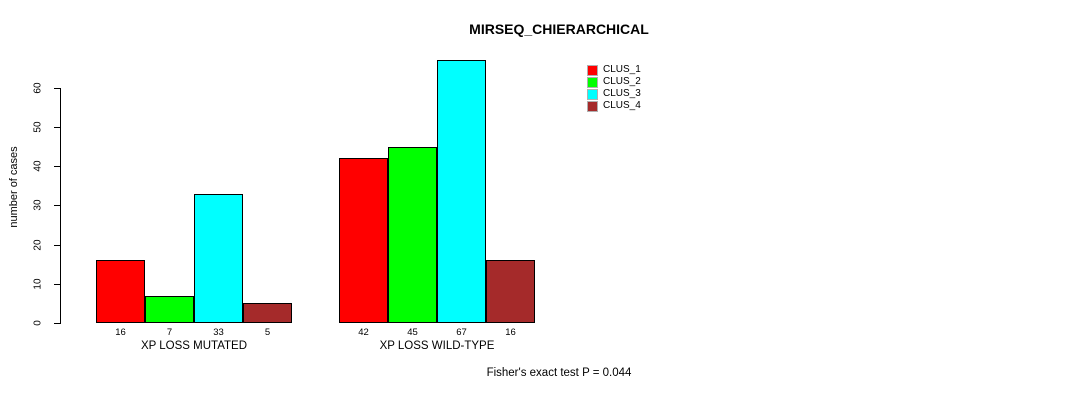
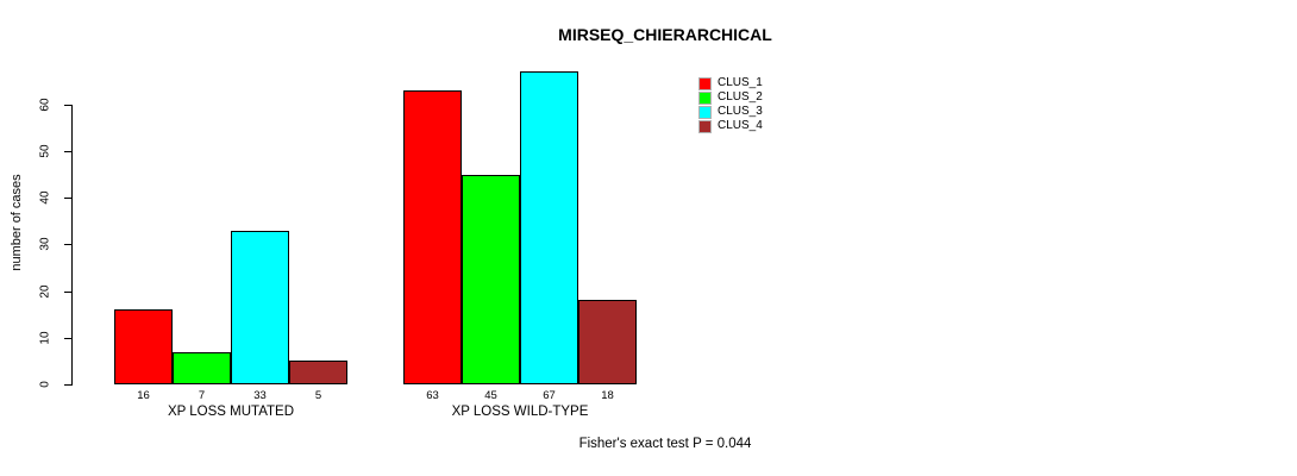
CLUS_1/XP LOSS WILD-TYPE: 42 -> 63
CLUS_4/XP LOSS WILD-TYPE: 16 -> 18
